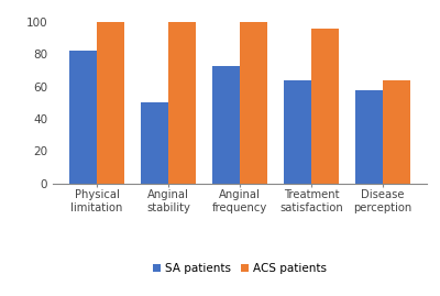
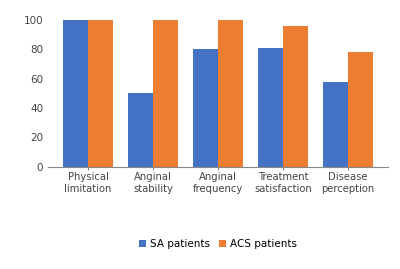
SA patients/Physical limitation: 82 -> 100
SA patients/Anginal frequency: 73 -> 80
SA patients/Treatment satisfaction: 64 -> 81
ACS patients/Disease perception: 64 -> 78
